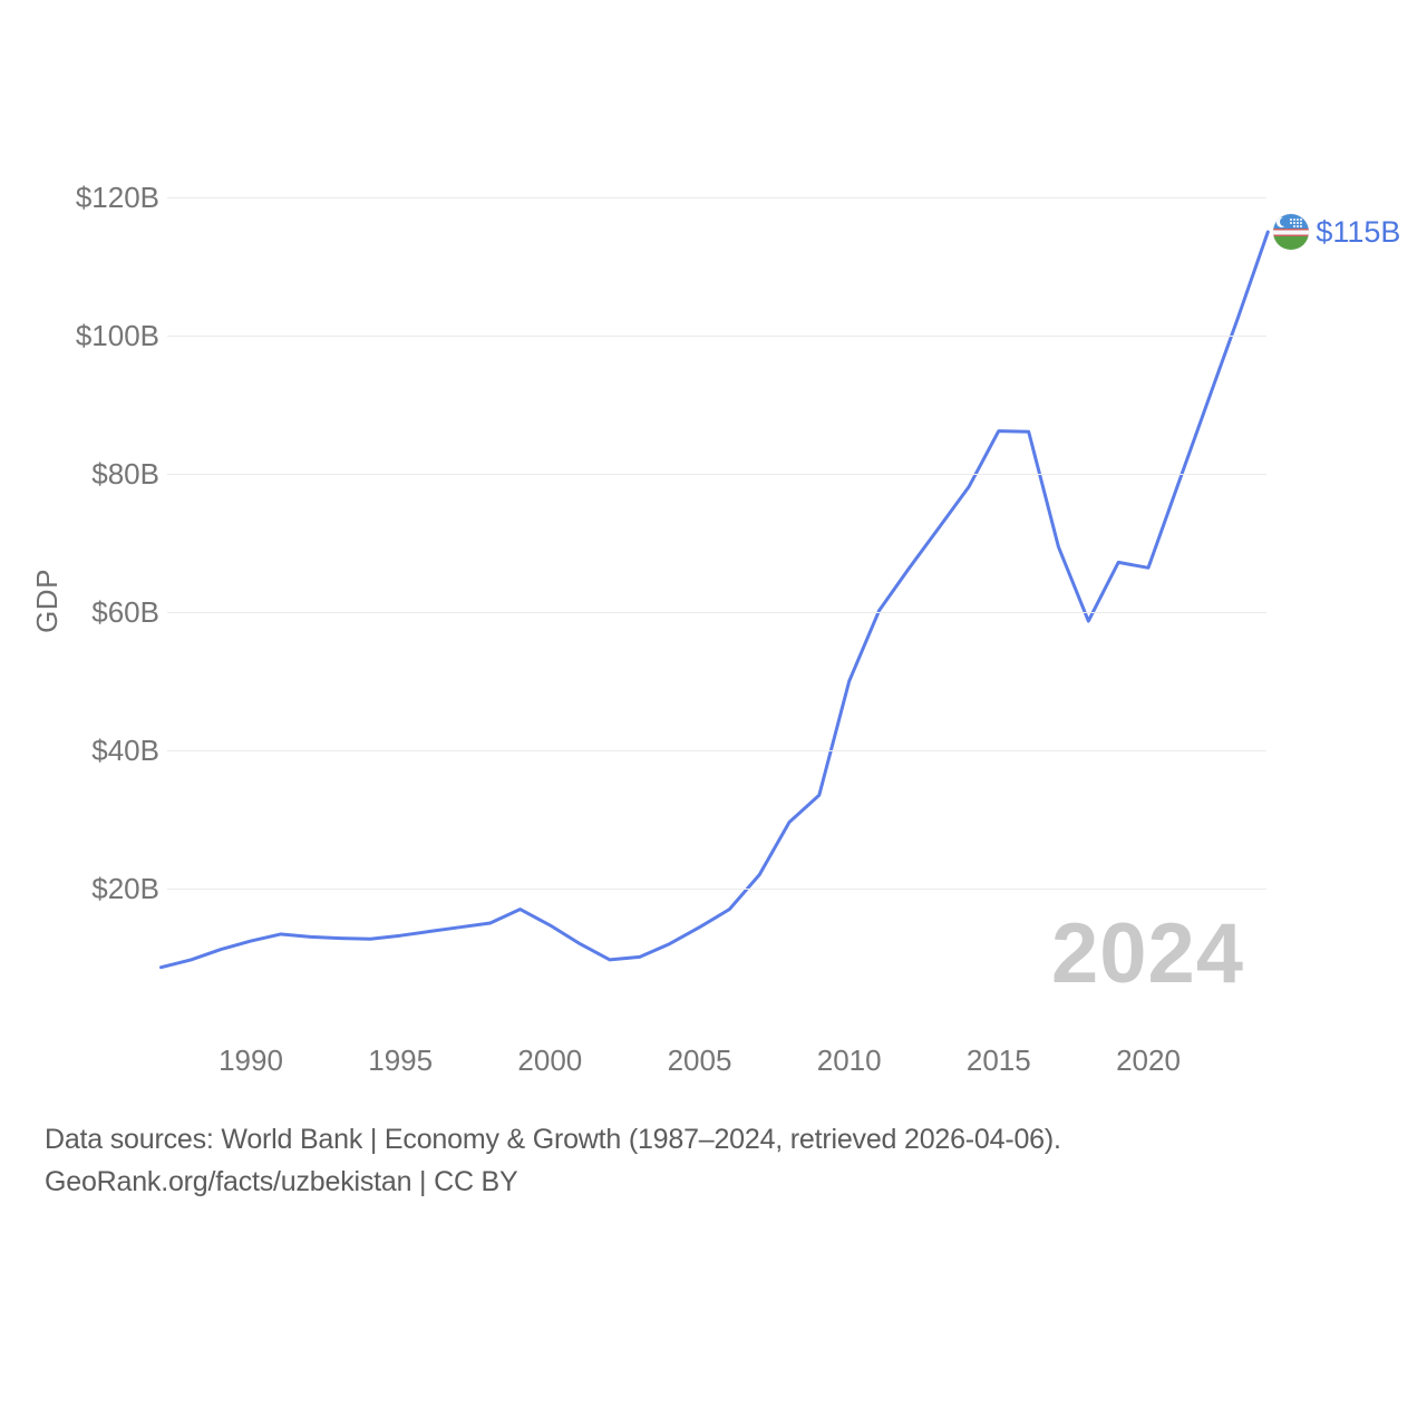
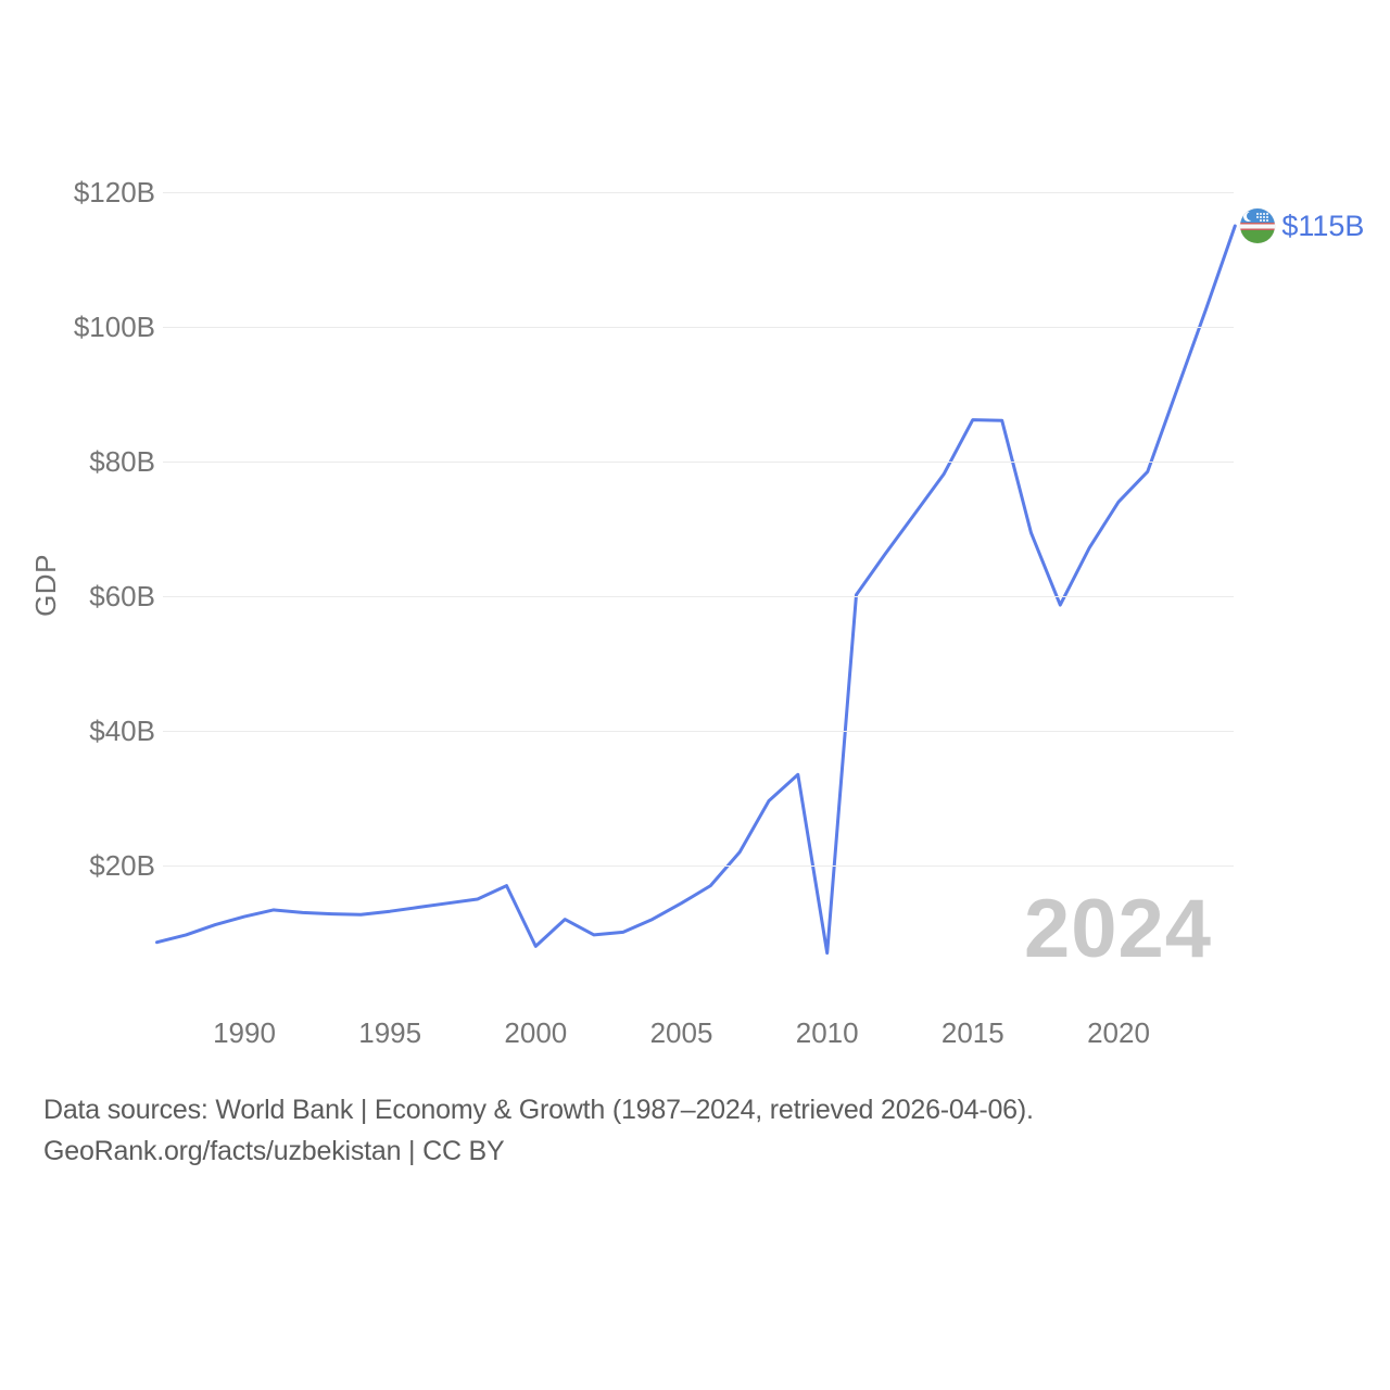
2000: $15B -> $8B
2010: $50B -> $7B
2020: $66B -> $74B
